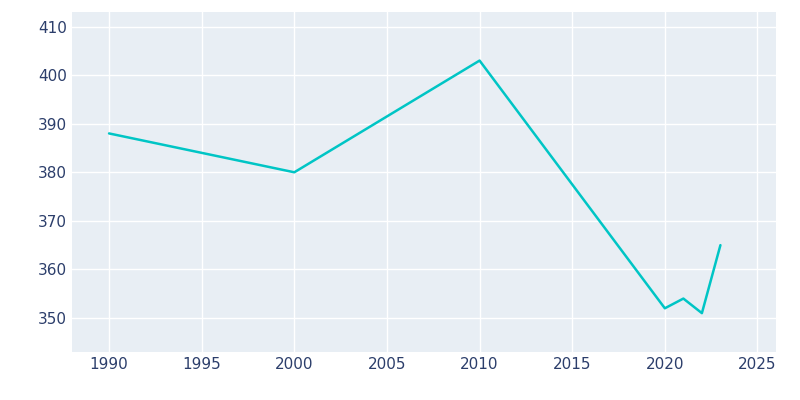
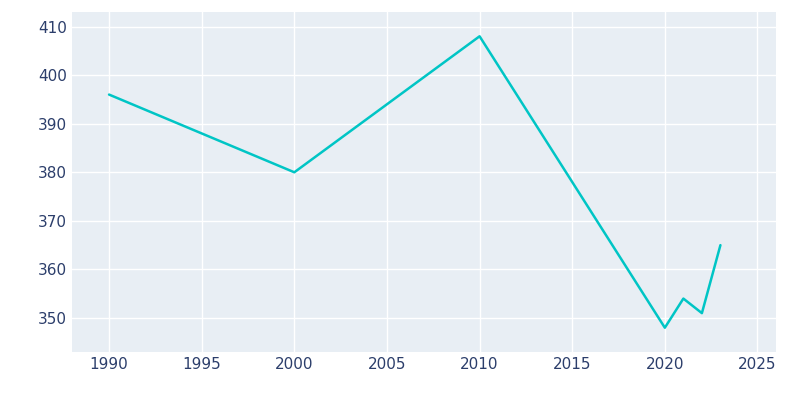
1990: 388 -> 396
2010: 403 -> 408
2020: 352 -> 348
